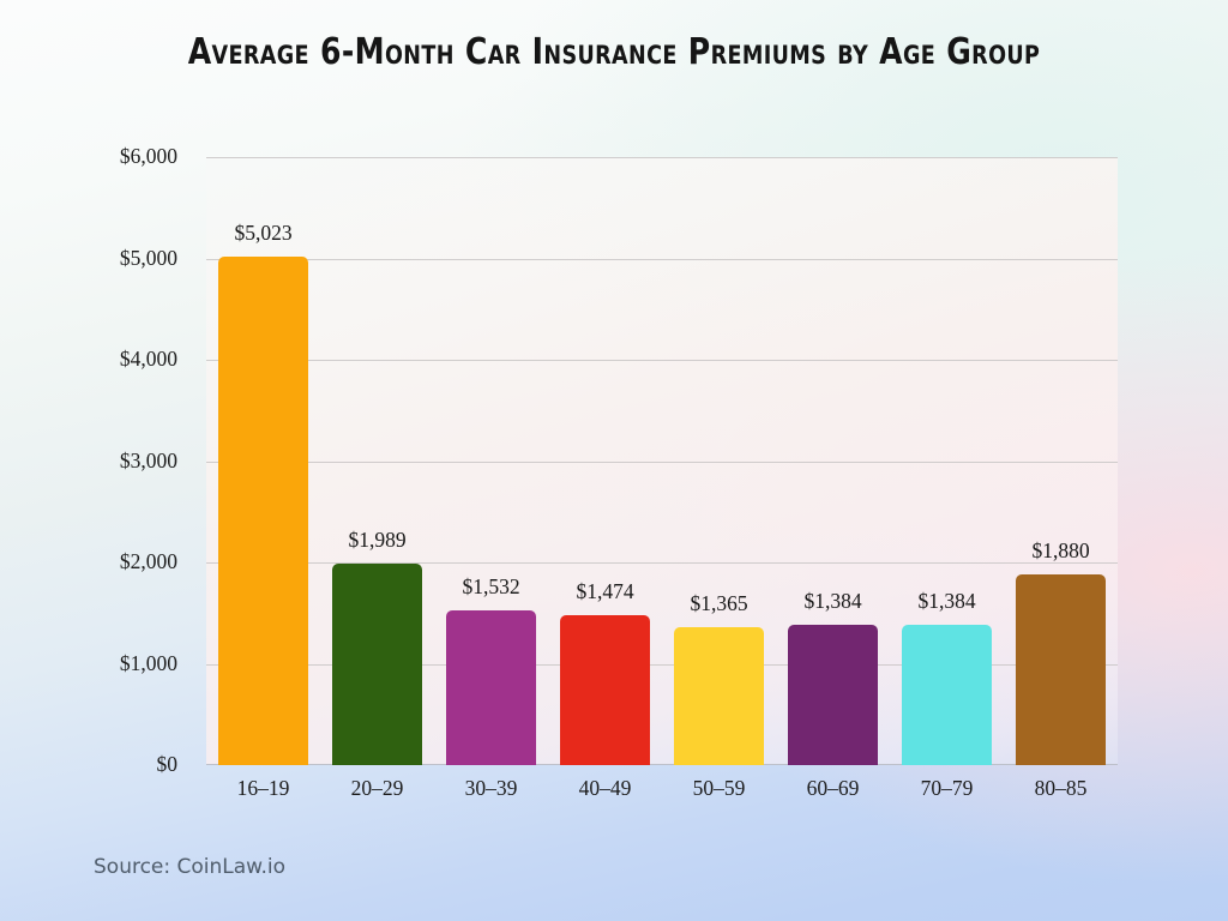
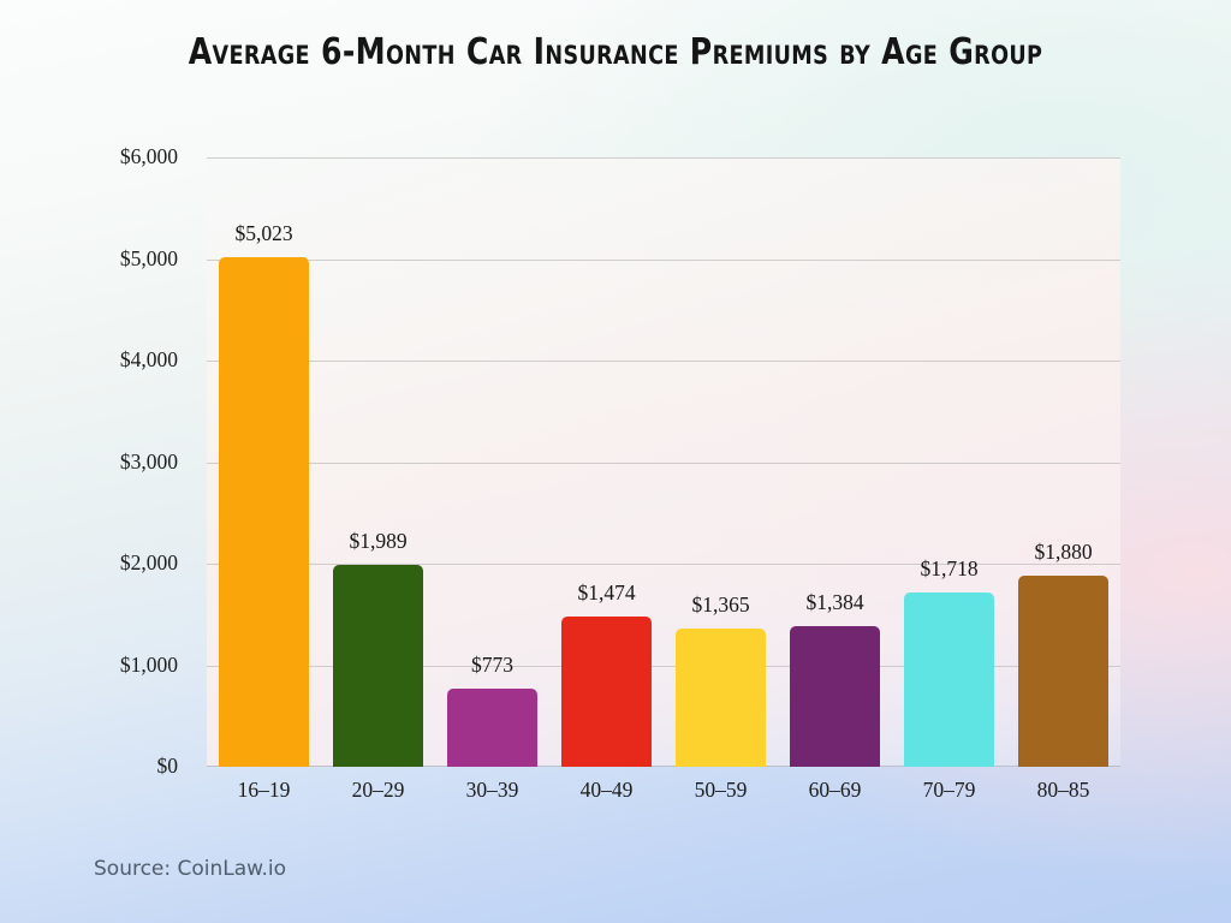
30–39: $1,532 -> $773
70–79: $1,384 -> $1,718
